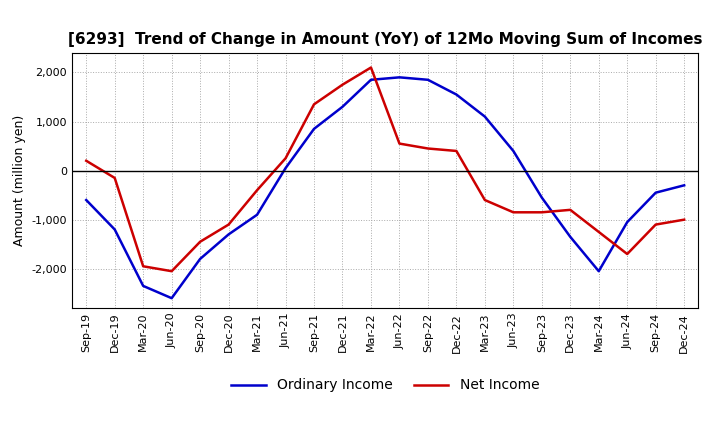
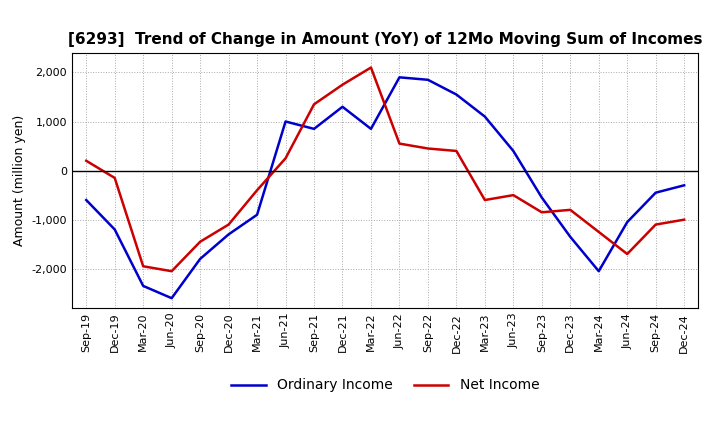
Ordinary Income/Jun-21: 50 -> 1,000
Ordinary Income/Mar-22: 1,850 -> 850
Net Income/Jun-23: -850 -> -500
